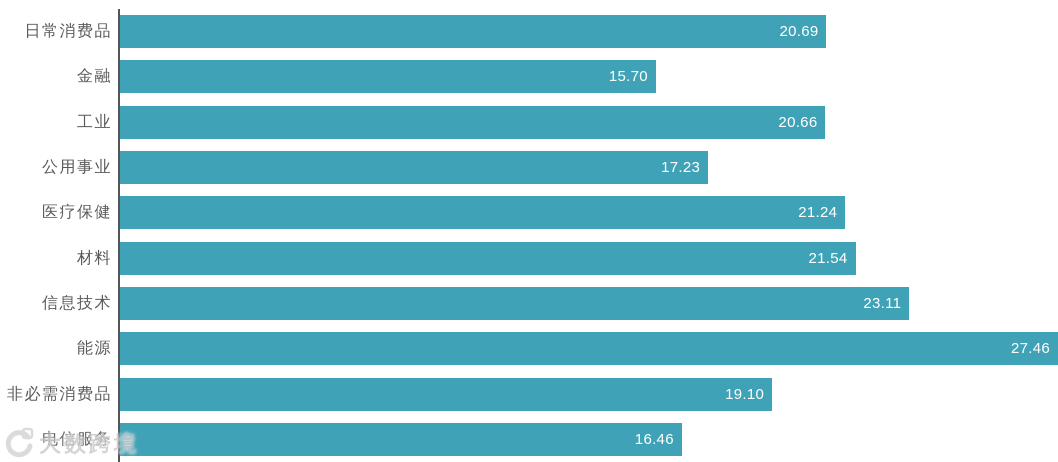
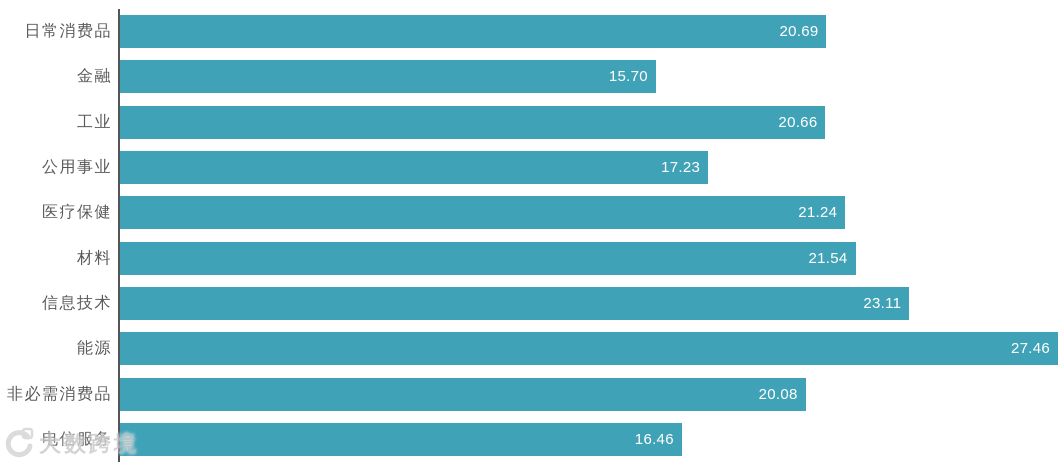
非必需消费品: 19.10 -> 20.08
